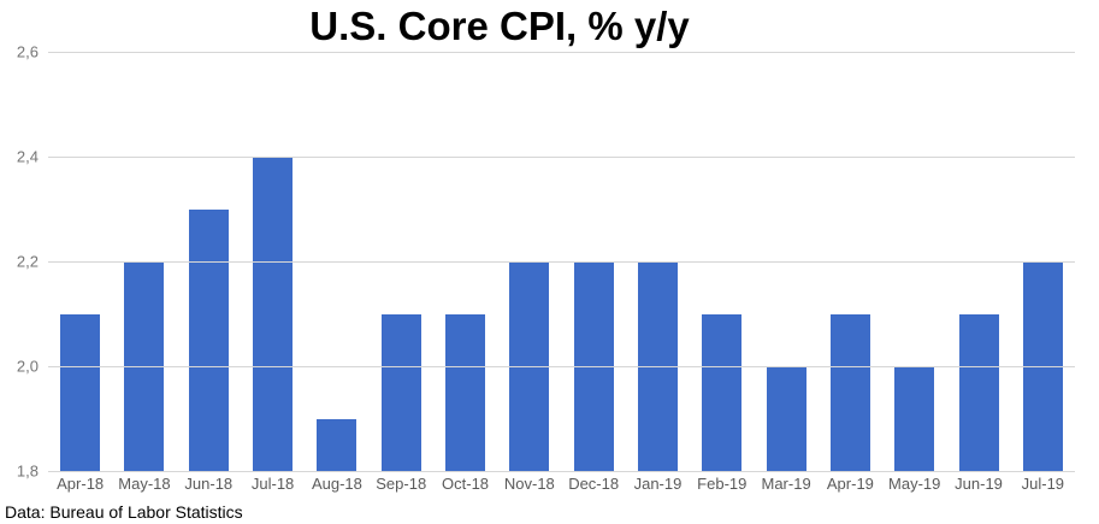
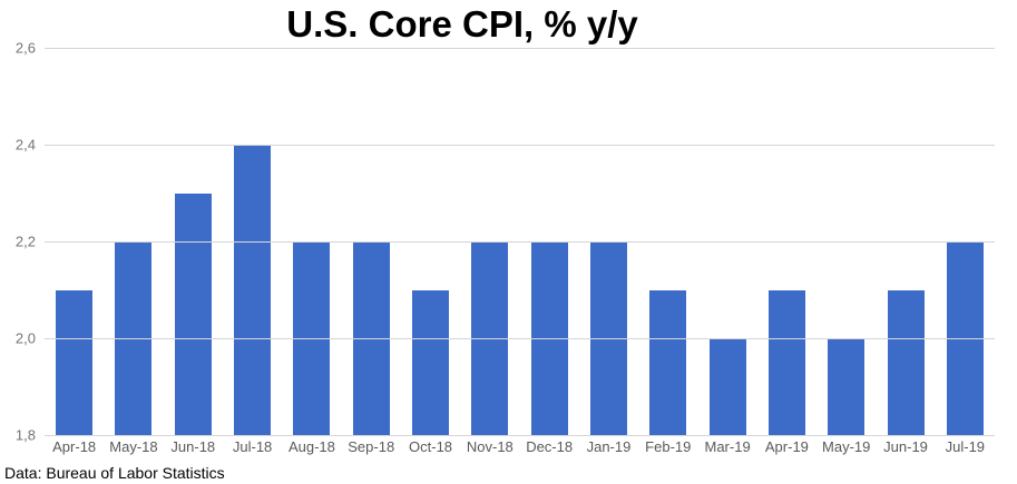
Aug-18: 1,9 -> 2,2
Sep-18: 2,1 -> 2,2
